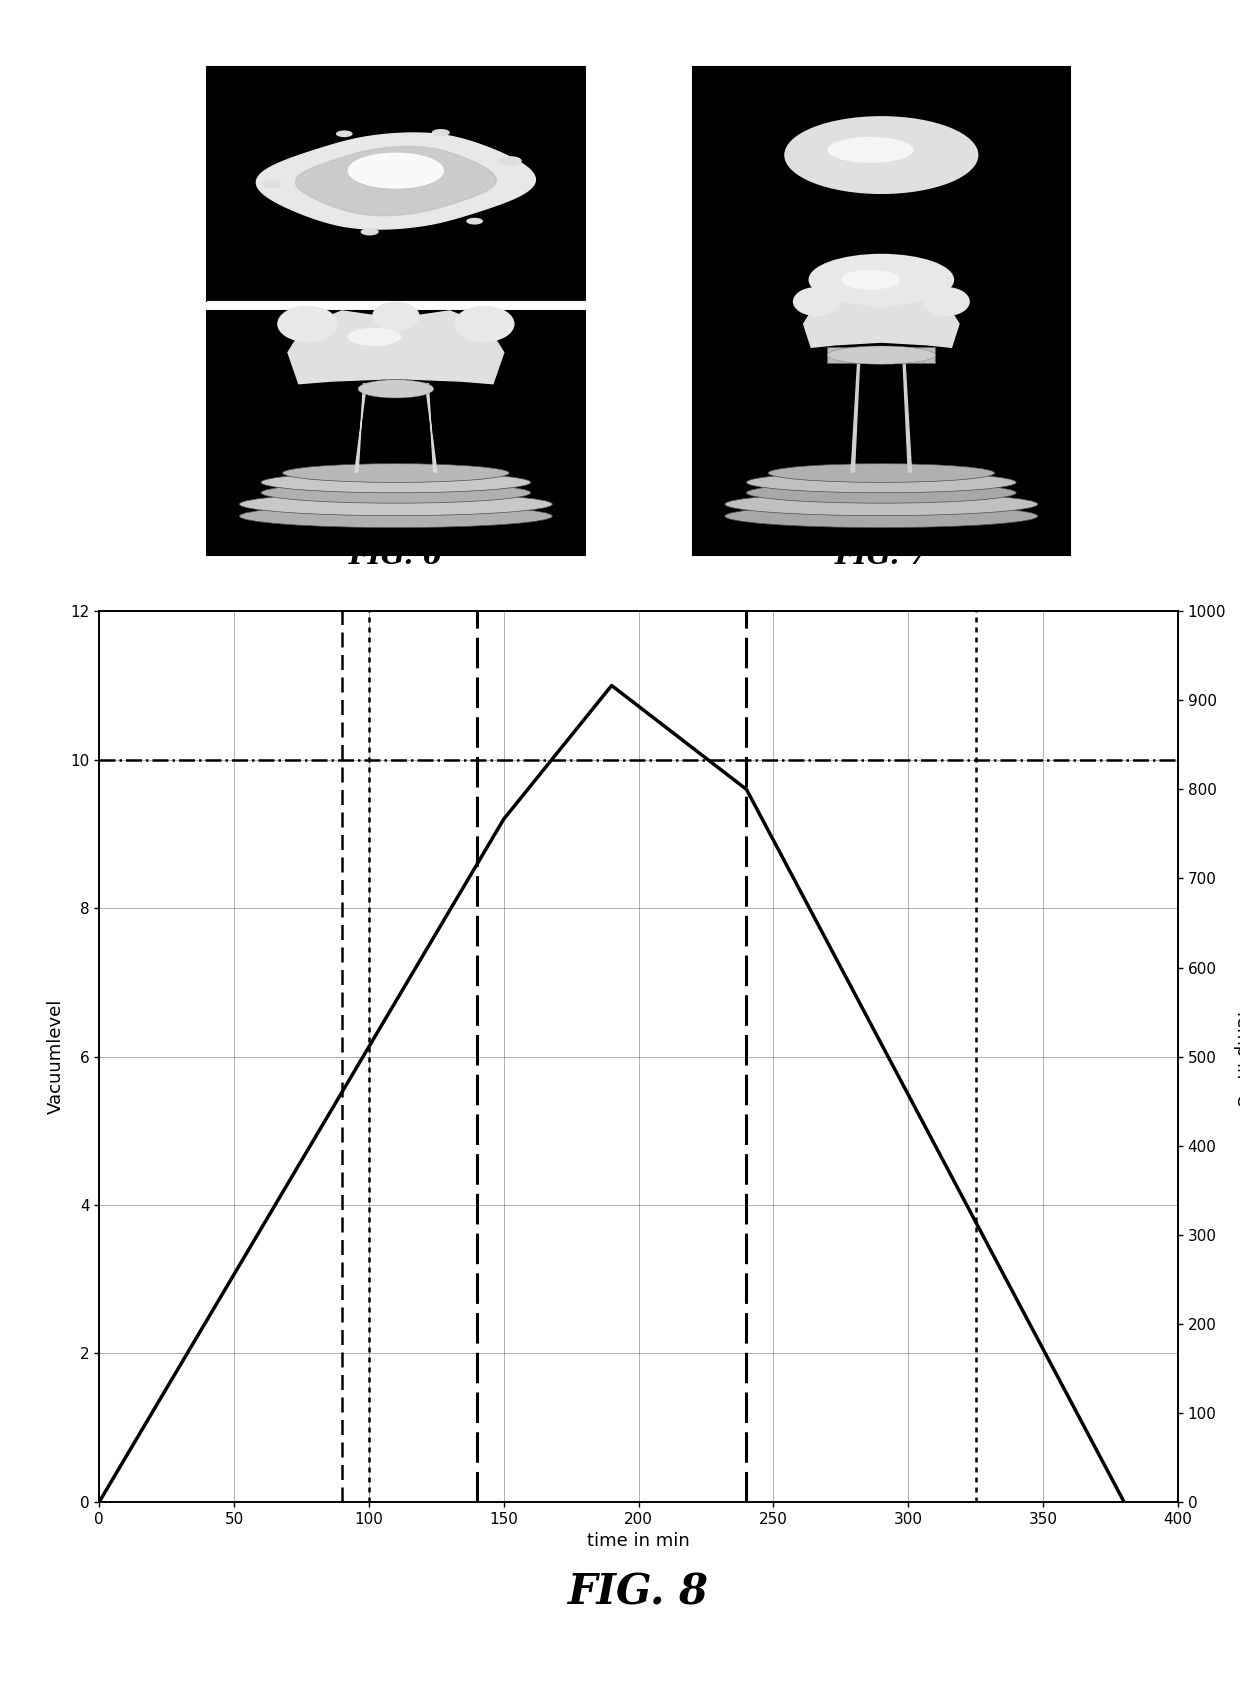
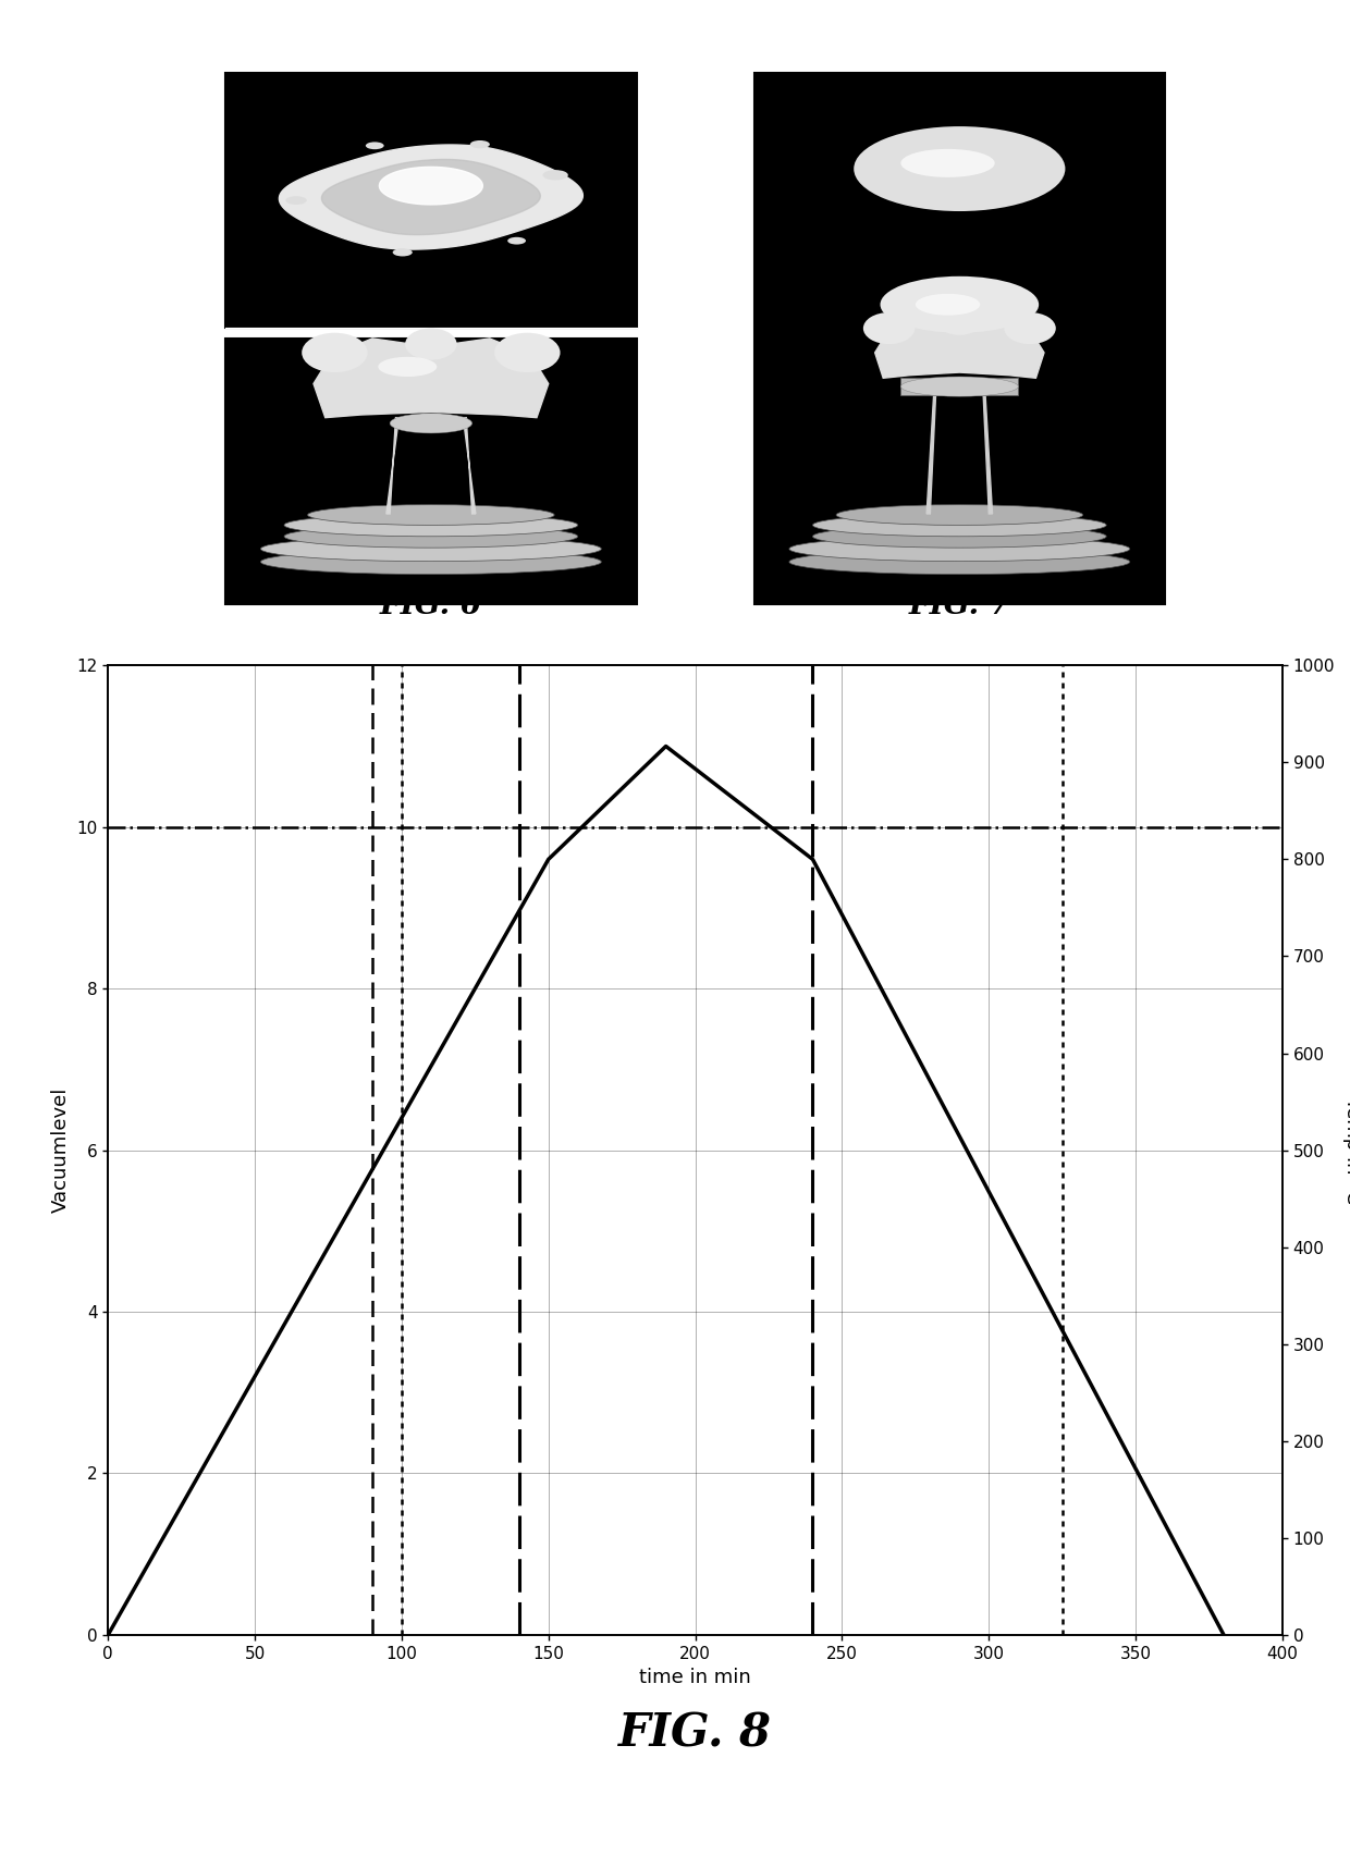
150: 9.2 -> 9.6
